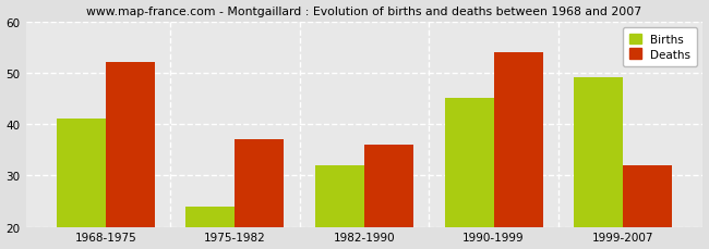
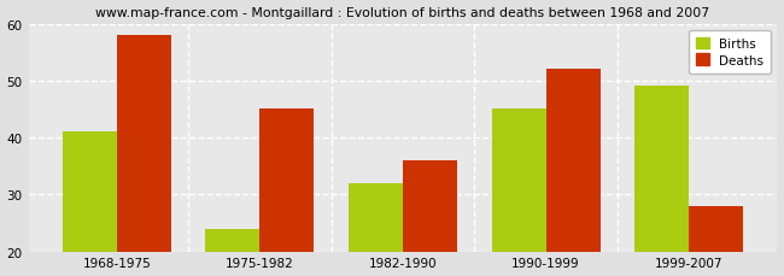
Deaths/1968-1975: 52 -> 58
Deaths/1975-1982: 37 -> 45
Deaths/1990-1999: 54 -> 52
Deaths/1999-2007: 32 -> 28
